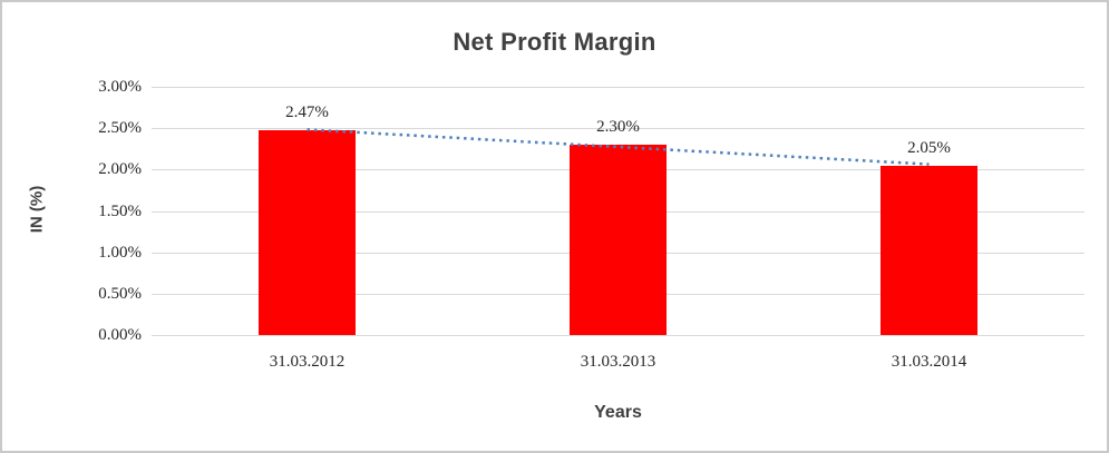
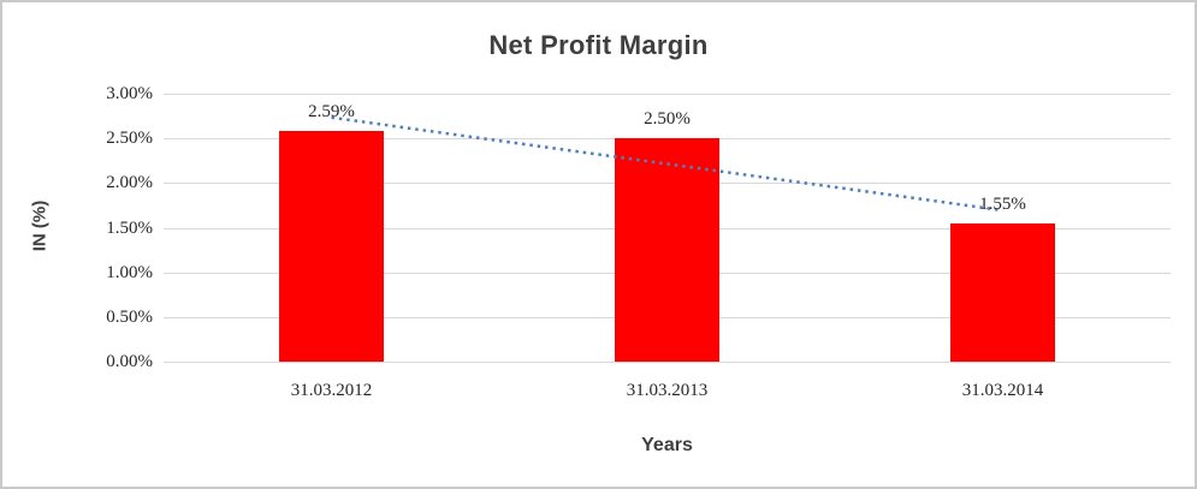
31.03.2012: 2.47% -> 2.59%
31.03.2013: 2.30% -> 2.50%
31.03.2014: 2.05% -> 1.55%
